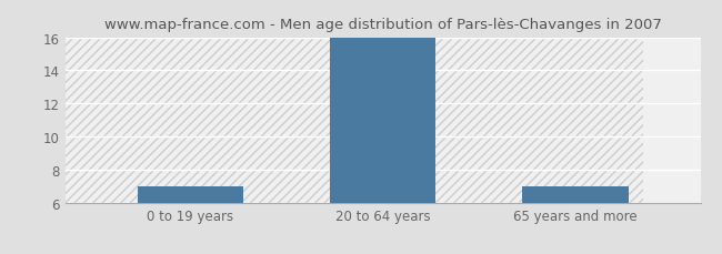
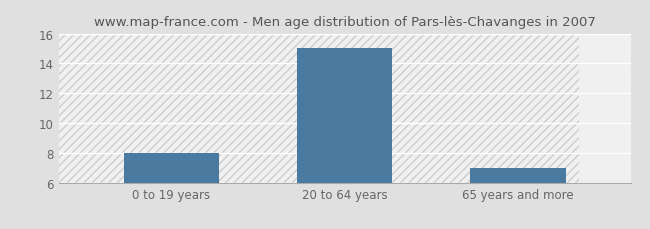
0 to 19 years: 7 -> 8
20 to 64 years: 16 -> 15
